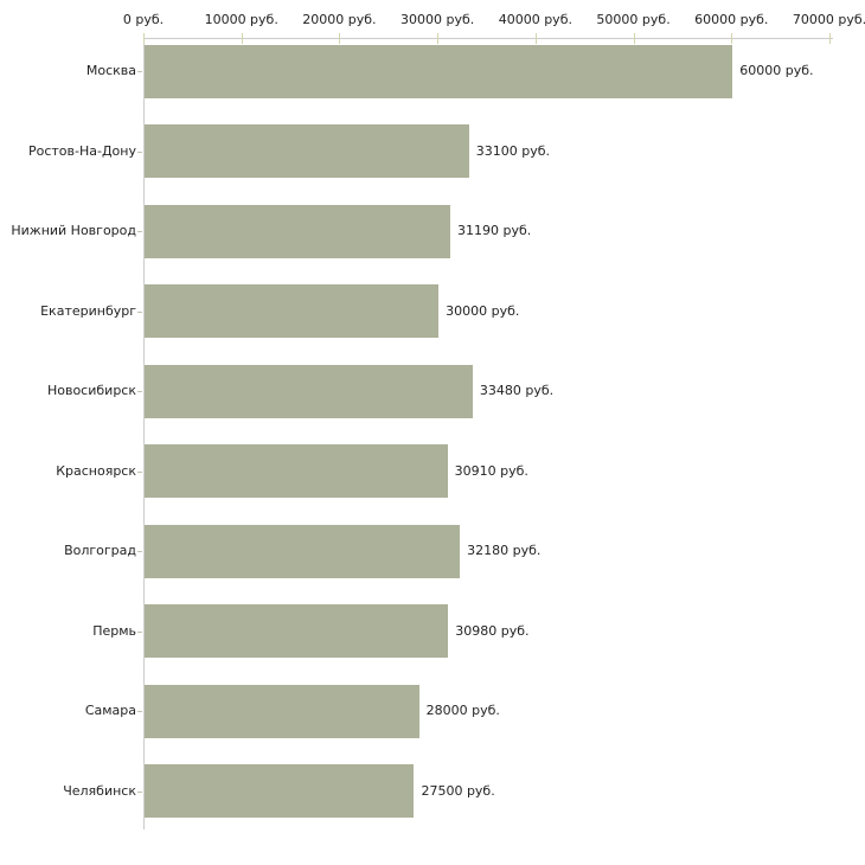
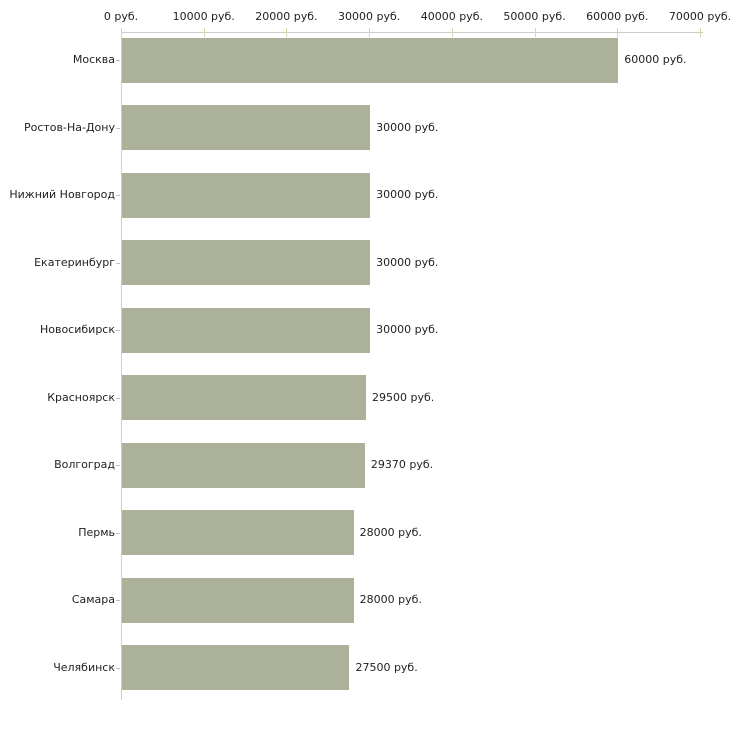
Ростов-На-Дону: 33100 -> 30000
Нижний Новгород: 31190 -> 30000
Новосибирск: 33480 -> 30000
Красноярск: 30910 -> 29500
Волгоград: 32180 -> 29370
Пермь: 30980 -> 28000
